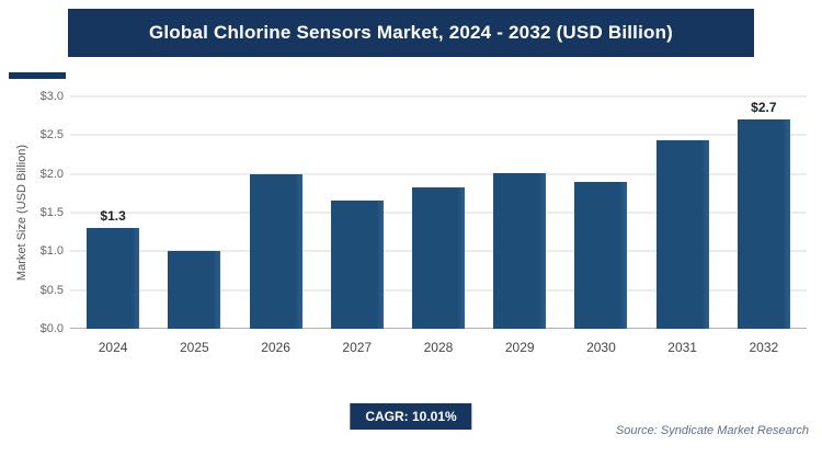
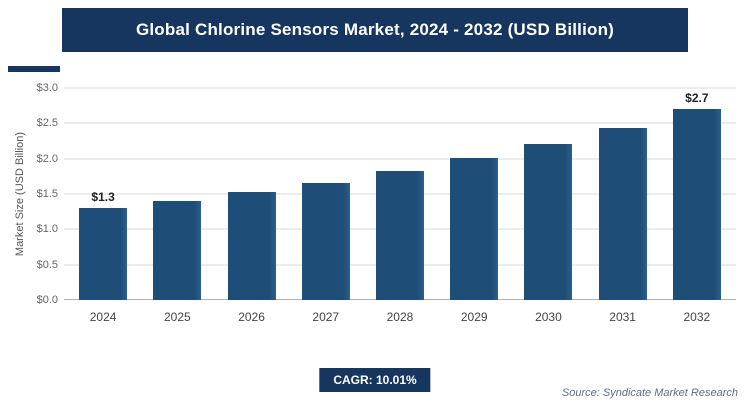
2025: $1.0 -> $1.4
2026: $2.0 -> $1.5
2030: $1.9 -> $2.2
